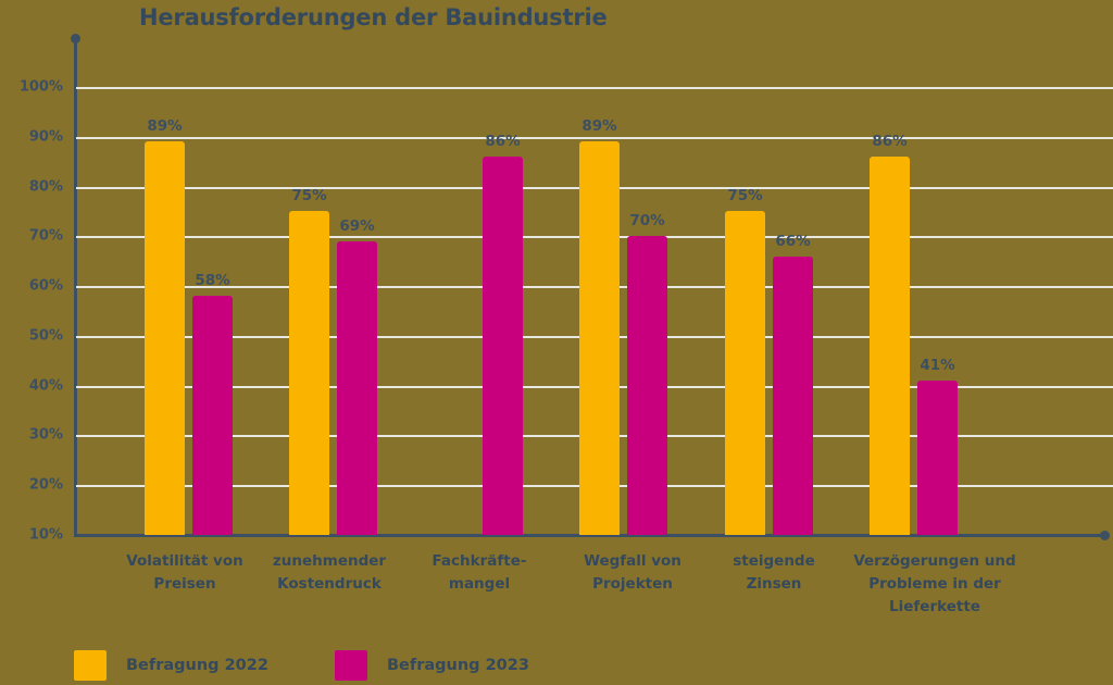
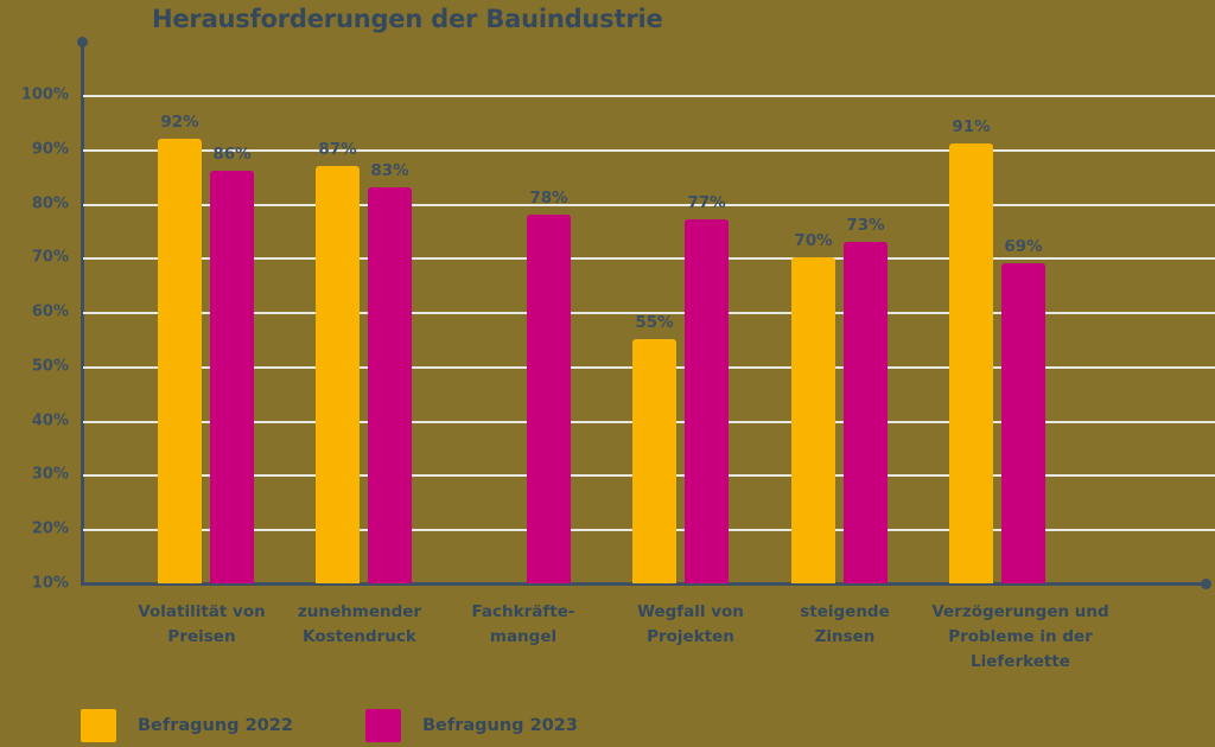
Befragung 2022/Volatilität von Preisen: 89% -> 92%
Befragung 2023/Volatilität von Preisen: 58% -> 86%
Befragung 2022/zunehmender Kostendruck: 75% -> 87%
Befragung 2023/zunehmender Kostendruck: 69% -> 83%
Befragung 2023/Fachkräfte- mangel: 86% -> 78%
Befragung 2022/Wegfall von Projekten: 89% -> 55%
Befragung 2023/Wegfall von Projekten: 70% -> 77%
Befragung 2022/steigende Zinsen: 75% -> 70%
Befragung 2023/steigende Zinsen: 66% -> 73%
Befragung 2022/Verzögerungen und Probleme in der Lieferkette: 86% -> 91%
Befragung 2023/Verzögerungen und Probleme in der Lieferkette: 41% -> 69%
